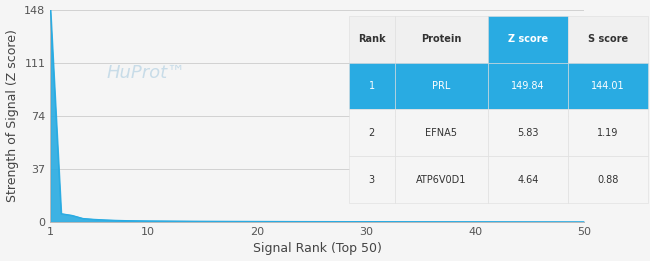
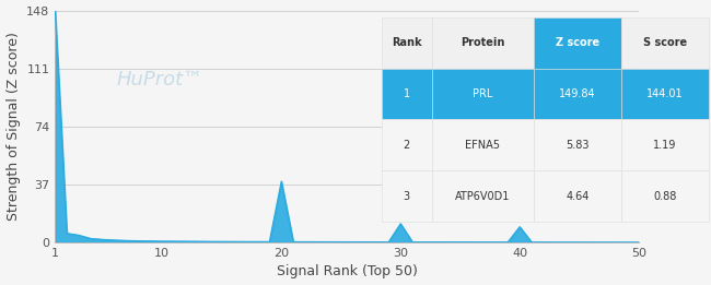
20: 0 -> 39
30: 0 -> 12
40: 0 -> 10
